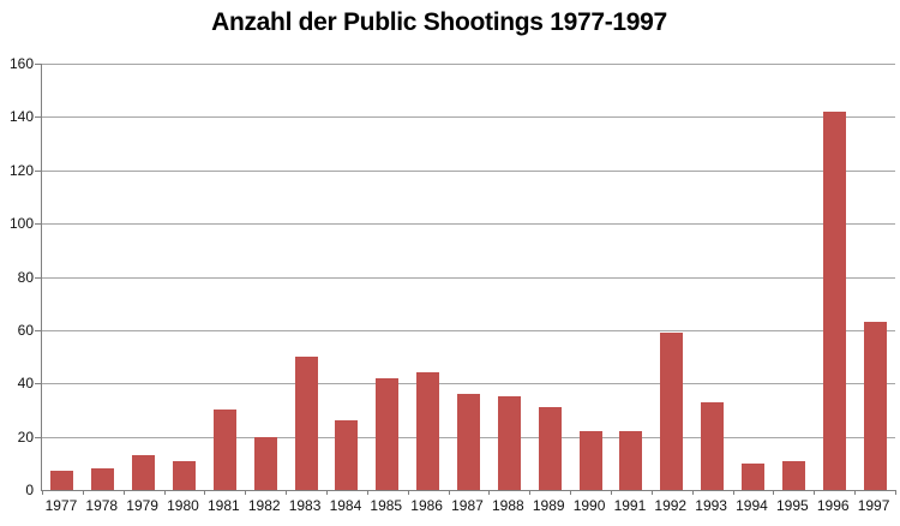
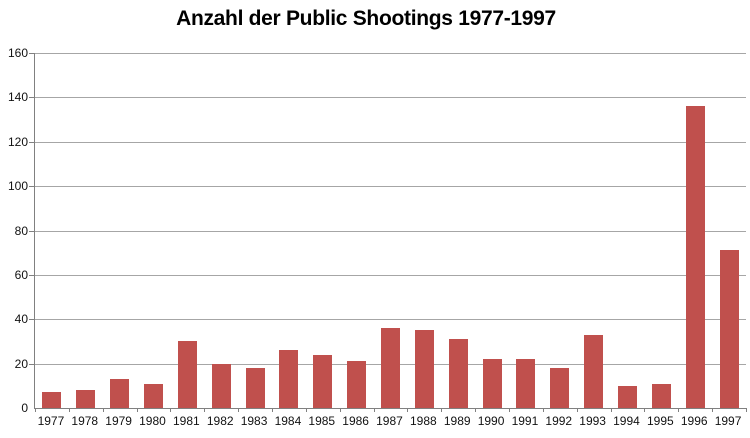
1983: 50 -> 18
1985: 42 -> 24
1986: 44 -> 21
1992: 59 -> 18
1996: 142 -> 136
1997: 63 -> 71
